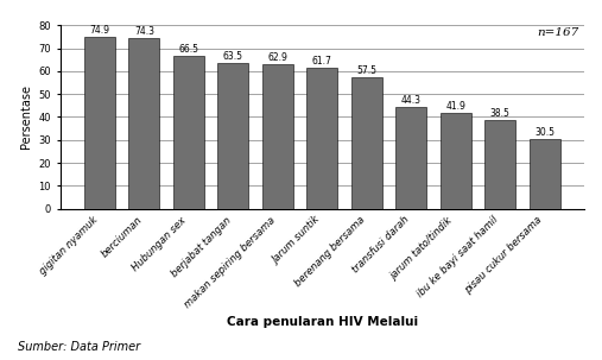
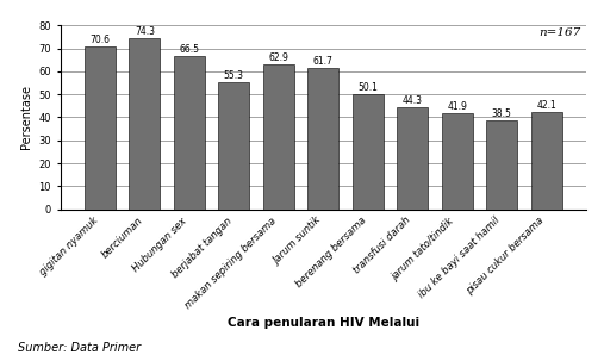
gigitan nyamuk: 74.9 -> 70.6
berjabat tangan: 63.5 -> 55.3
berenang bersama: 57.5 -> 50.1
pisau cukur bersama: 30.5 -> 42.1
